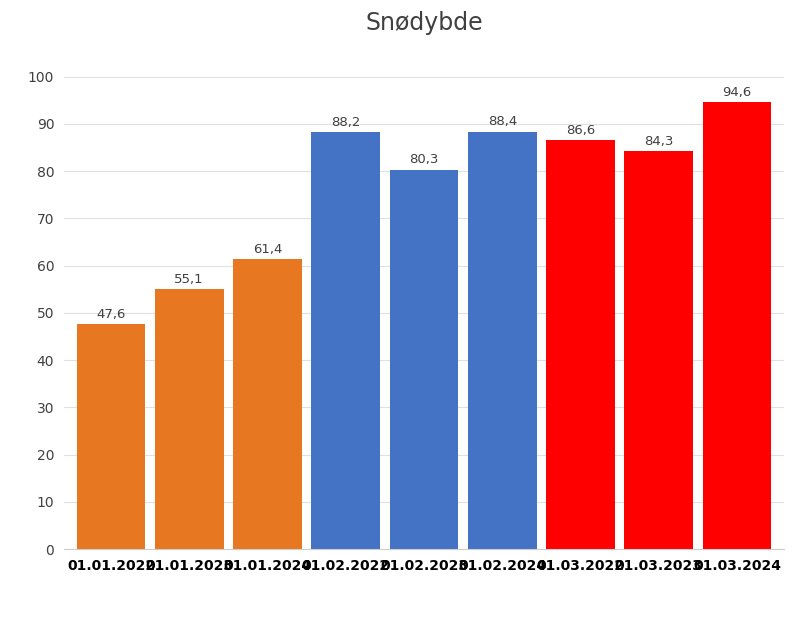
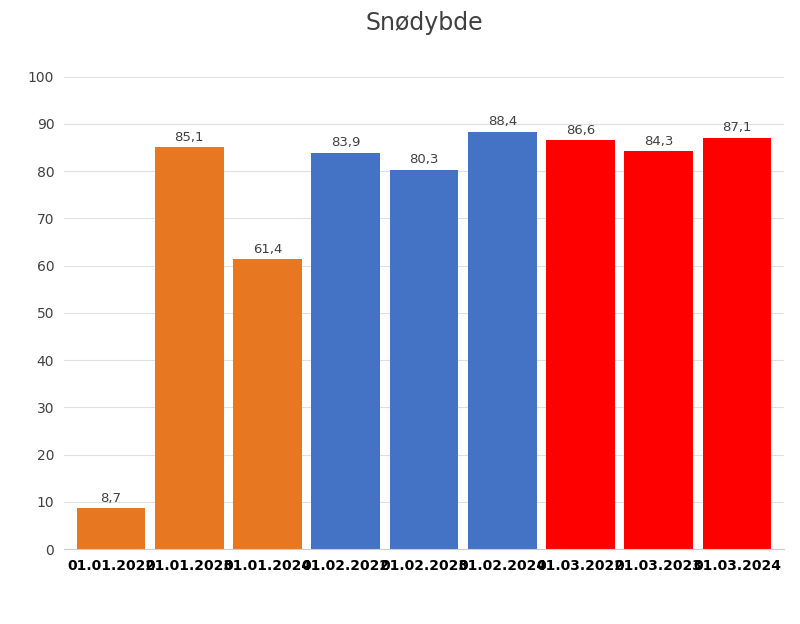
01.01.2022: 47,6 -> 8,7
01.01.2023: 55,1 -> 85,1
01.02.2022: 88,2 -> 83,9
01.03.2024: 94,6 -> 87,1
